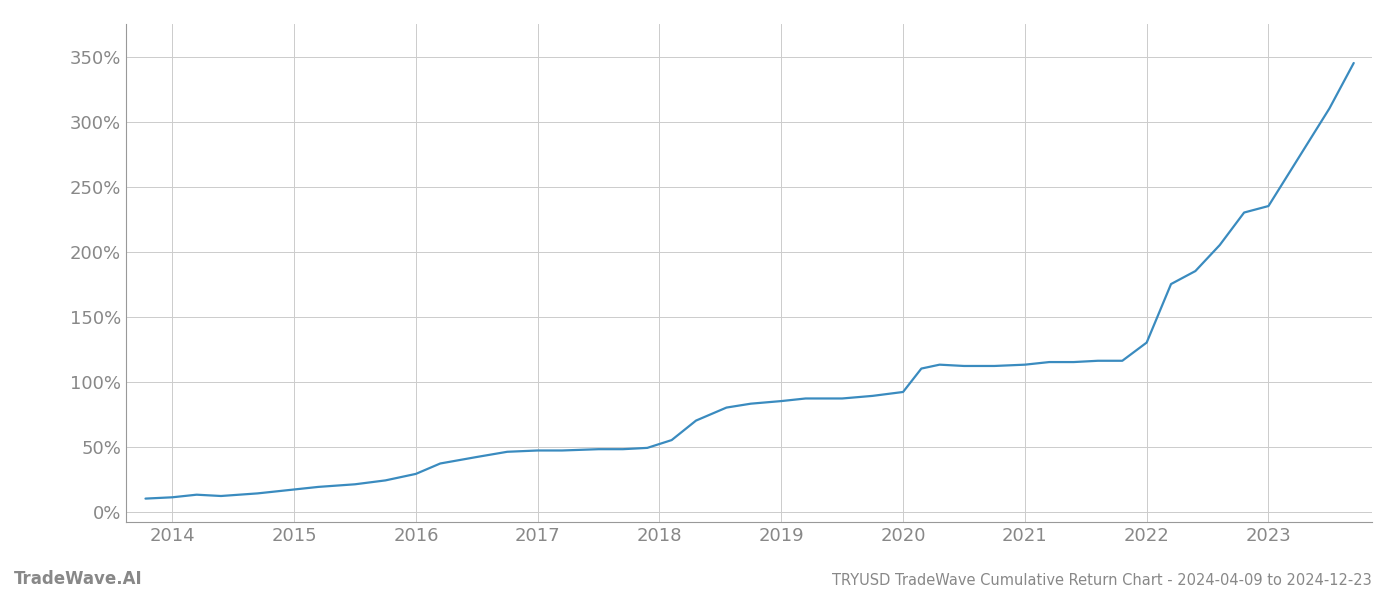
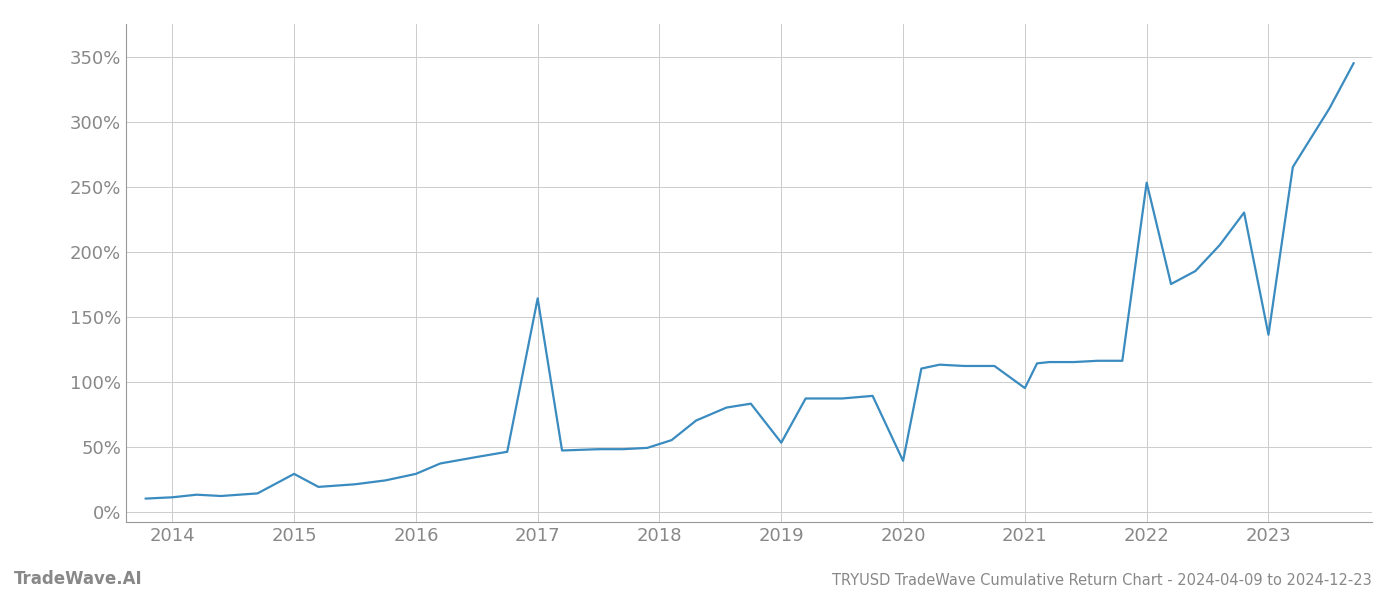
2015: 17% -> 29%
2017: 47% -> 164%
2019: 85% -> 53%
2020: 92% -> 39%
2021: 113% -> 95%
2022: 130% -> 253%
2023: 235% -> 136%
